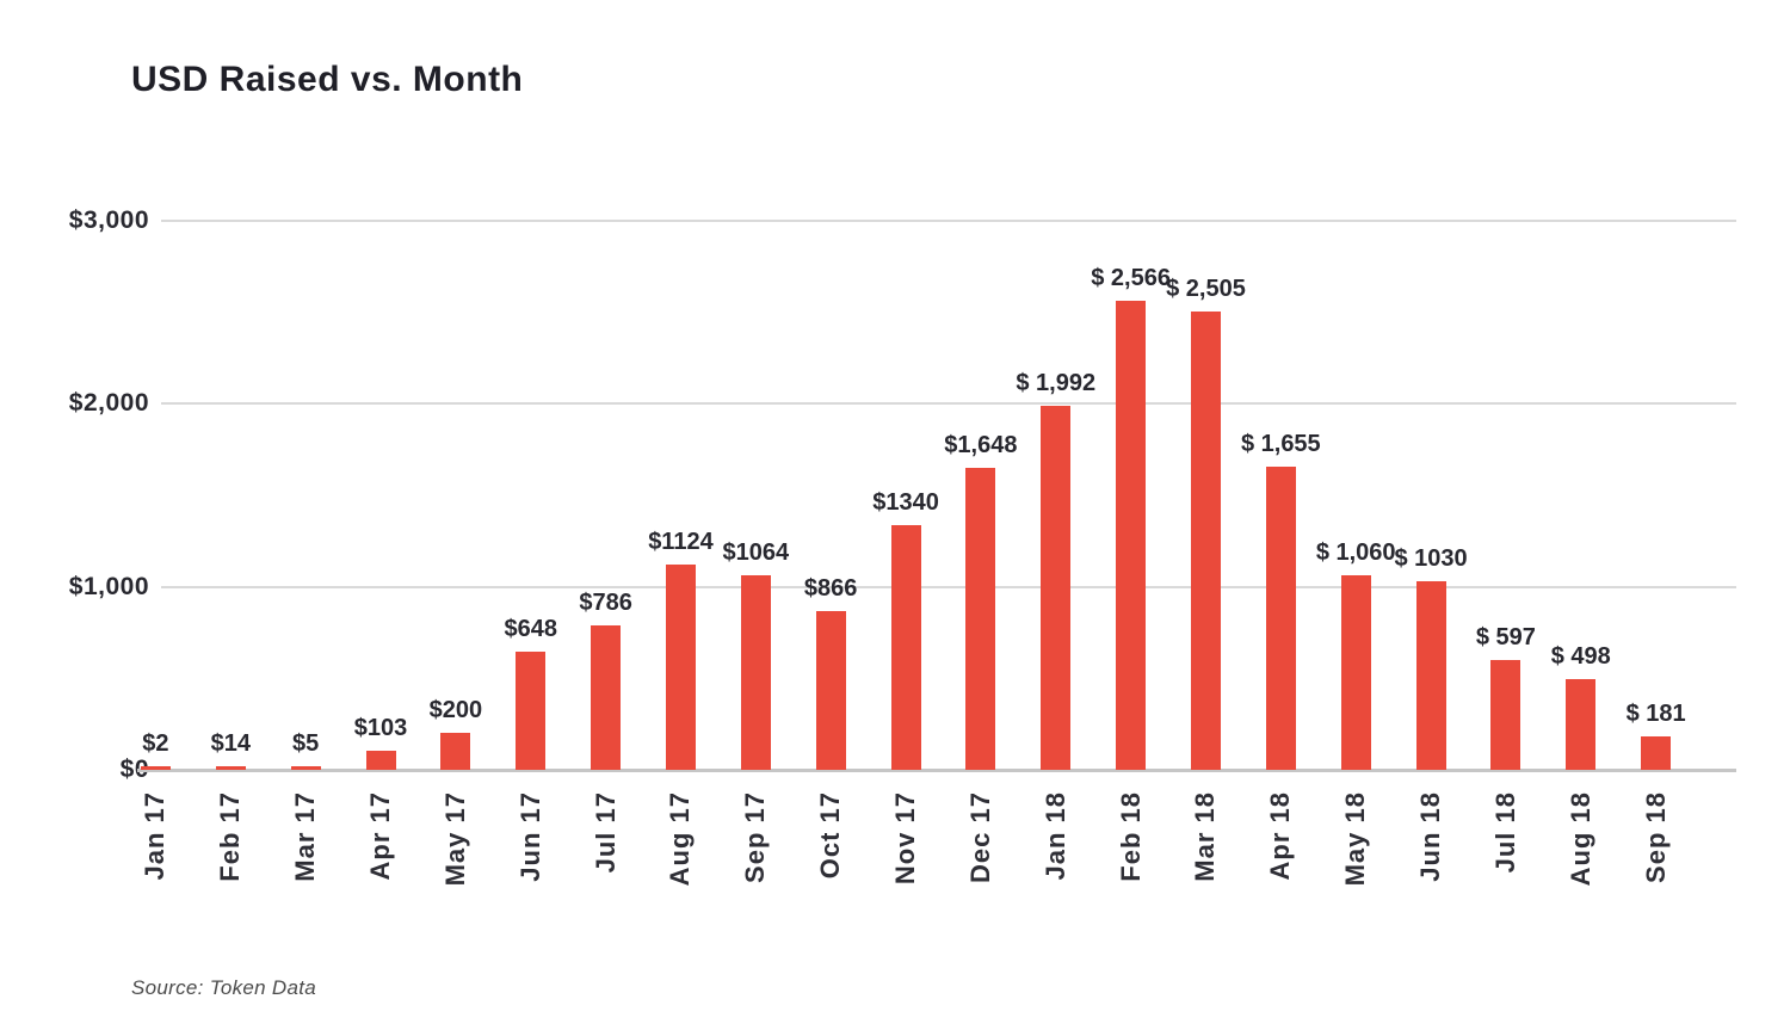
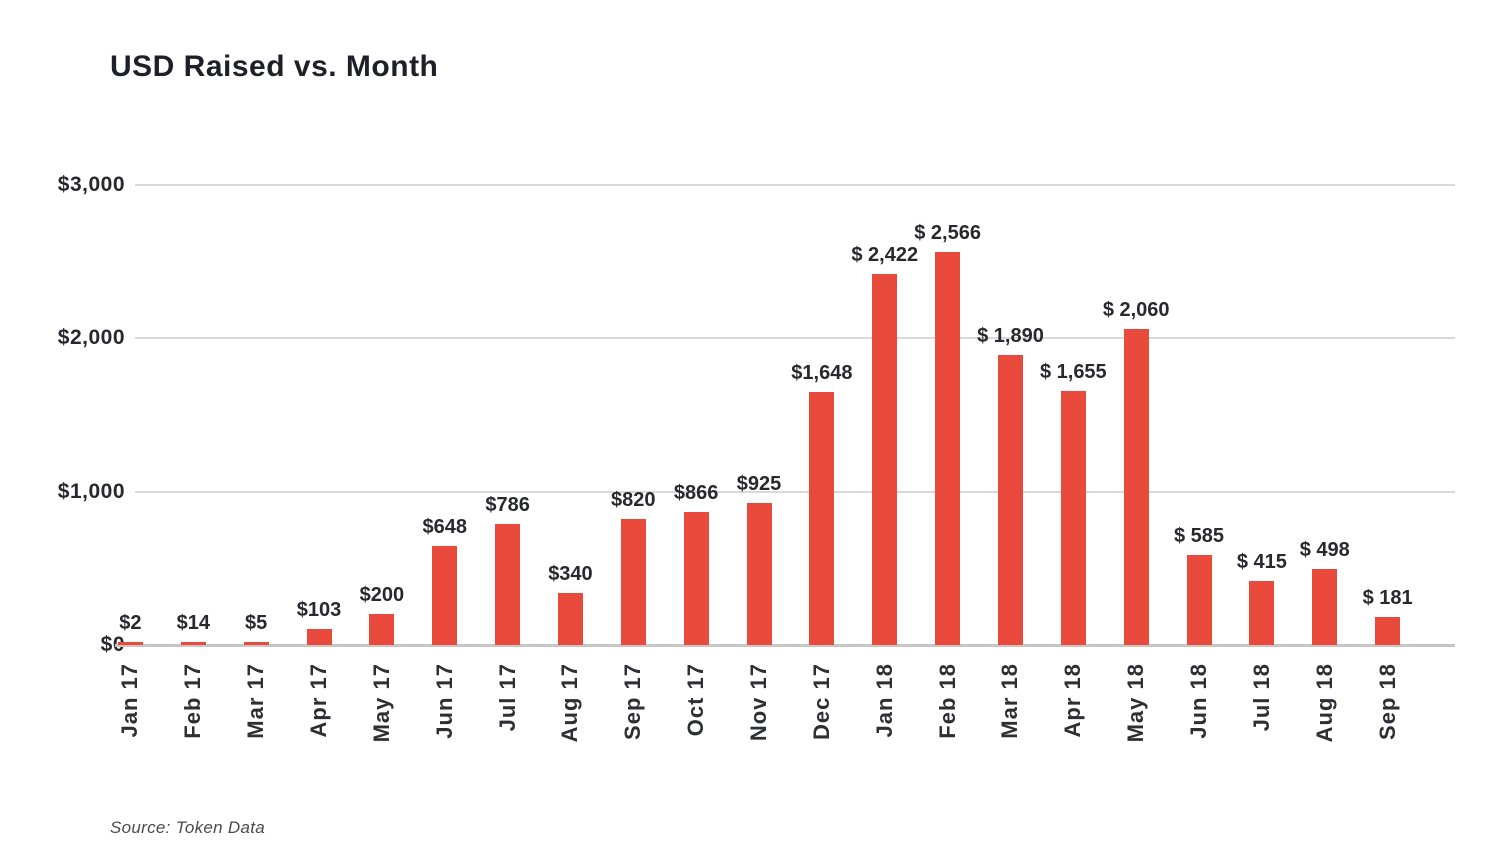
Aug 17: $1124 -> $340
Sep 17: $1064 -> $820
Nov 17: $1340 -> $925
Jan 18: 1,992 -> 2,422
Mar 18: 2,505 -> 1,890
May 18: 1,060 -> 2,060
Jun 18: 1030 -> 585
Jul 18: 597 -> 415
